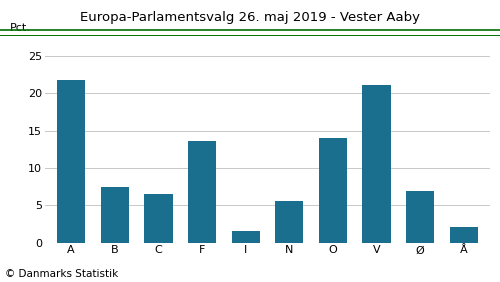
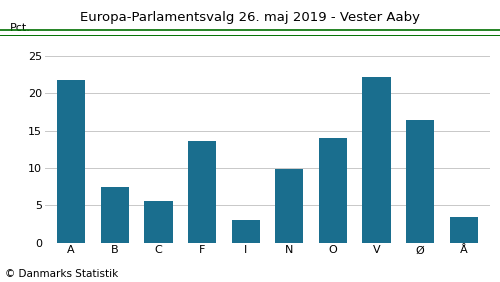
C: 6.5 -> 5.6
I: 1.6 -> 3.0
N: 5.6 -> 9.8
V: 21.1 -> 22.2
Ø: 6.9 -> 16.4
Å: 2.1 -> 3.4
